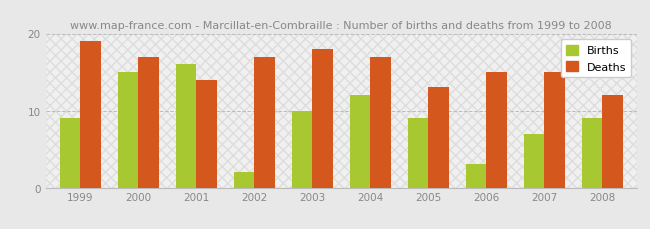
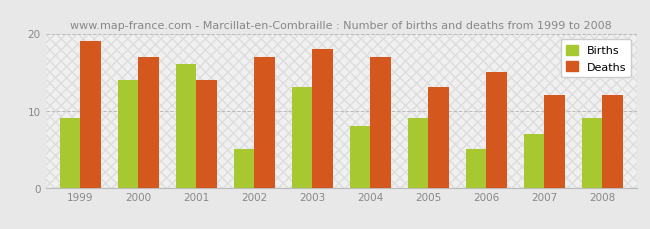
Births/2000: 15 -> 14
Births/2002: 2 -> 5
Births/2003: 10 -> 13
Births/2004: 12 -> 8
Births/2006: 3 -> 5
Deaths/2007: 15 -> 12
